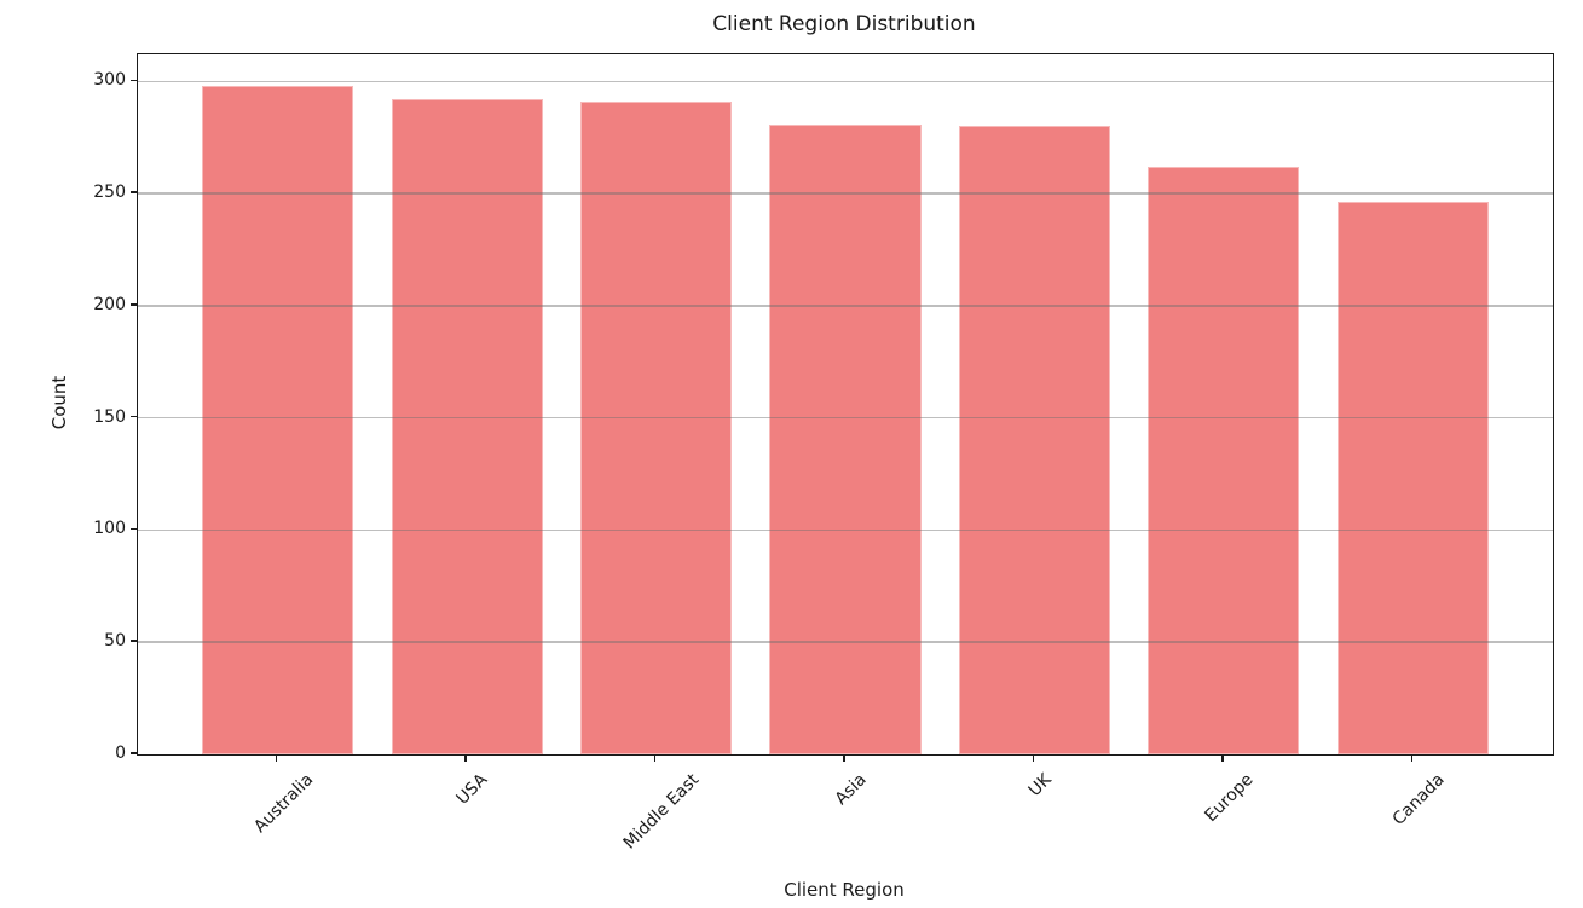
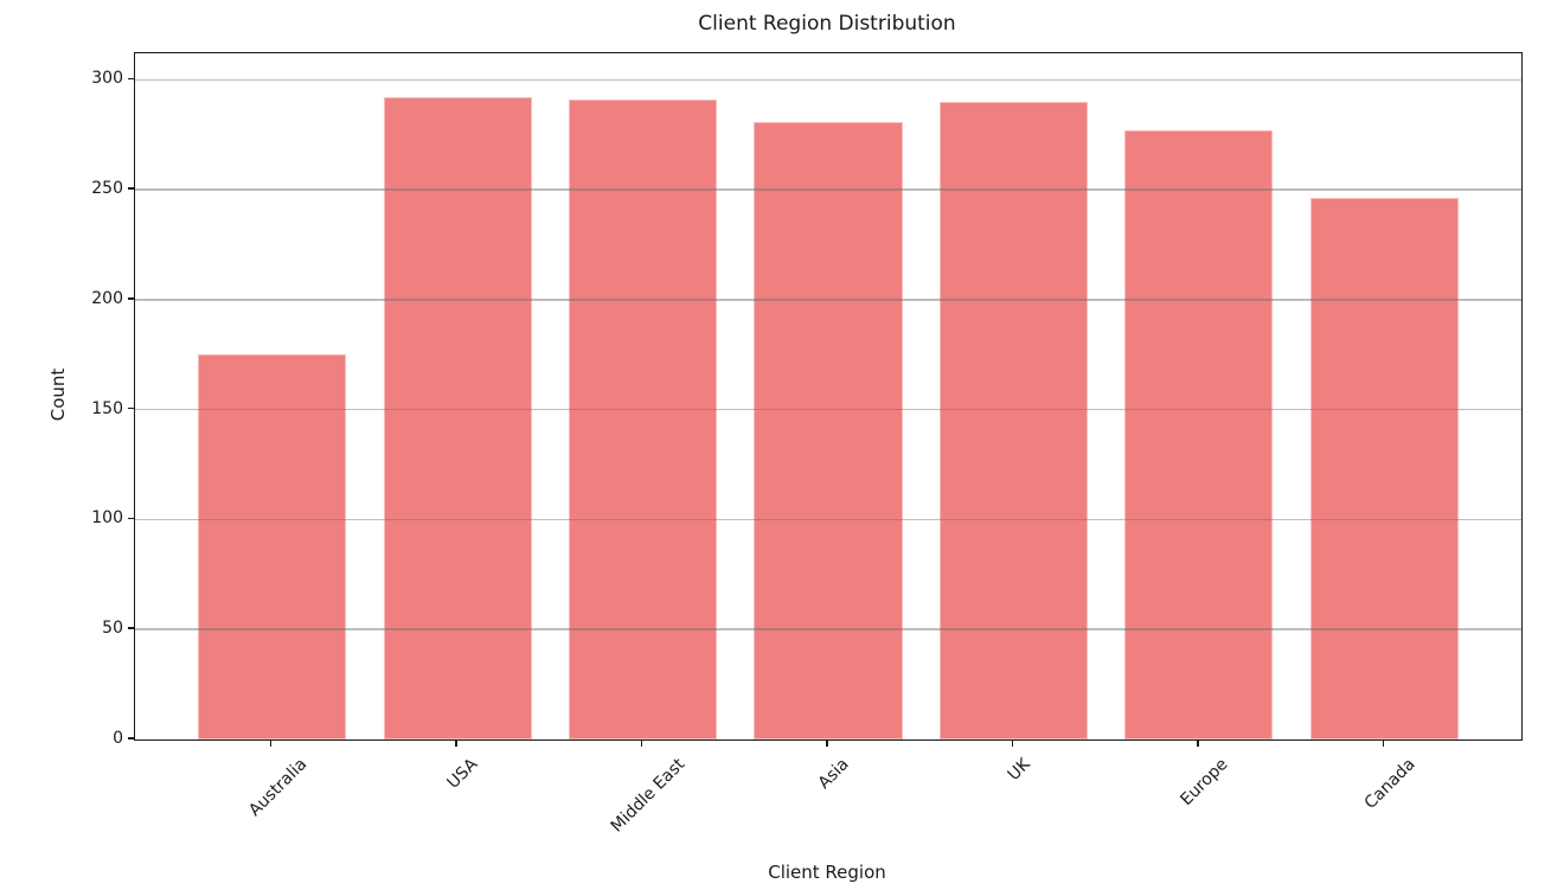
Australia: 298 -> 175
UK: 280 -> 290
Europe: 262 -> 277
